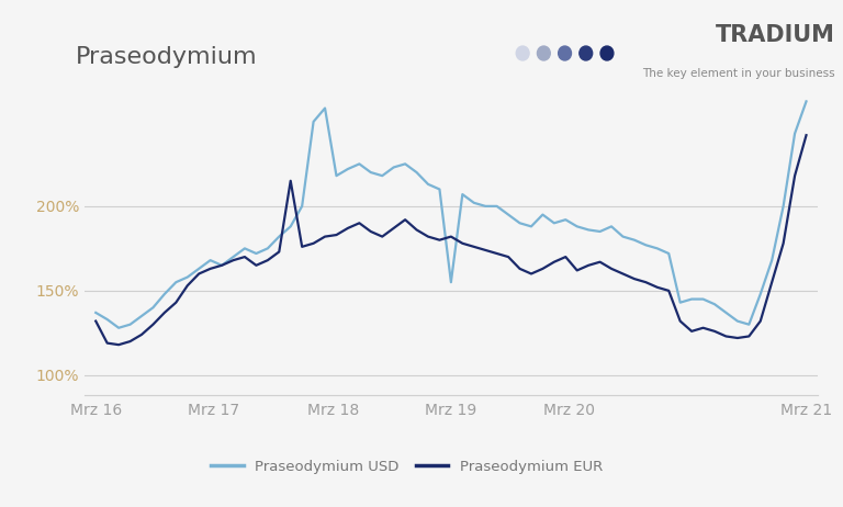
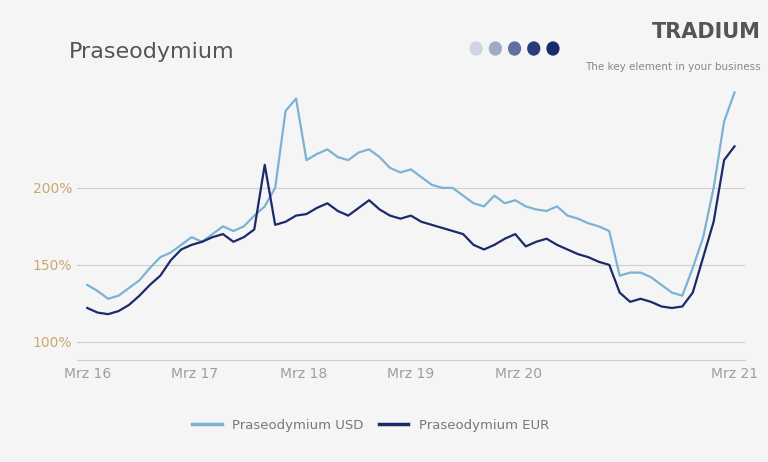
Praseodymium EUR/Mrz 16: 132% -> 122%
Praseodymium USD/Mrz 19: 155% -> 212%
Praseodymium EUR/Mrz 21: 242% -> 227%
